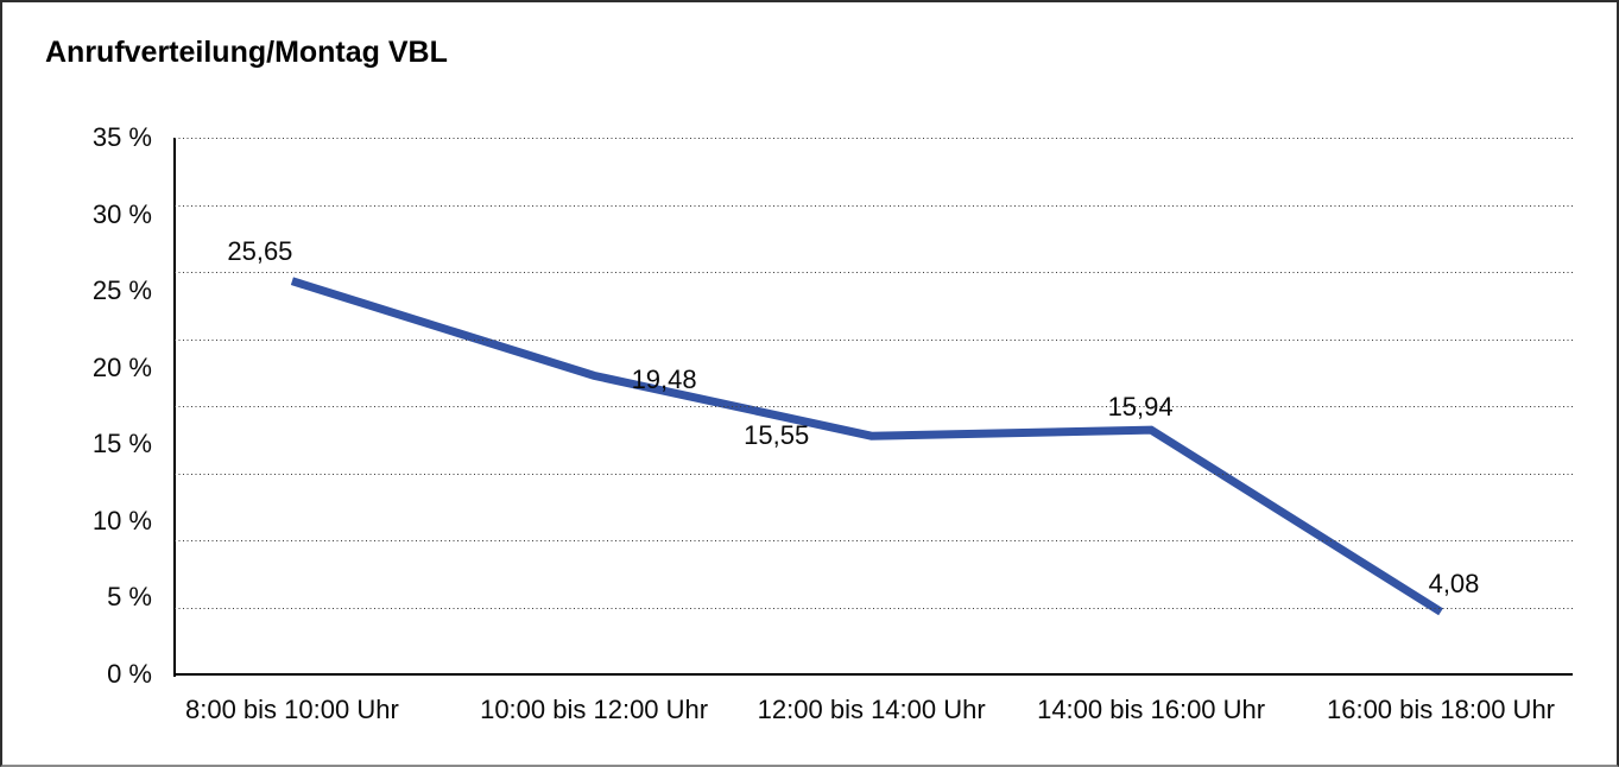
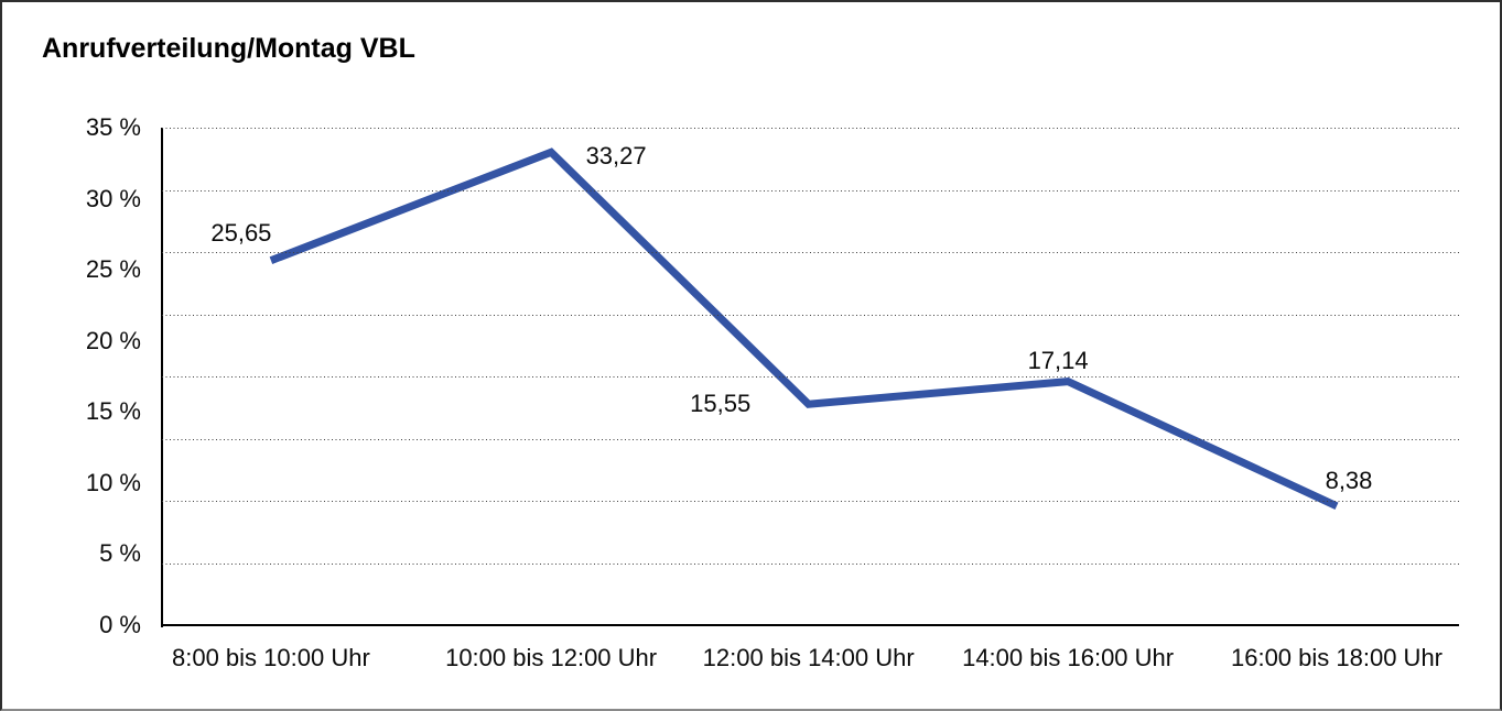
10:00 bis 12:00 Uhr: 19,48 -> 33,27
14:00 bis 16:00 Uhr: 15,94 -> 17,14
16:00 bis 18:00 Uhr: 4,08 -> 8,38
